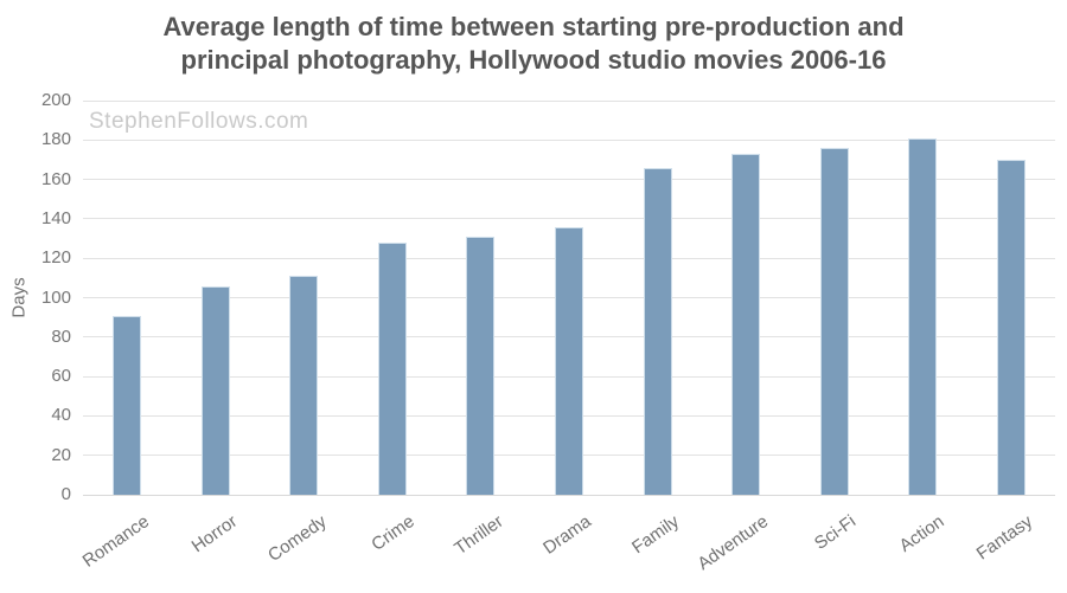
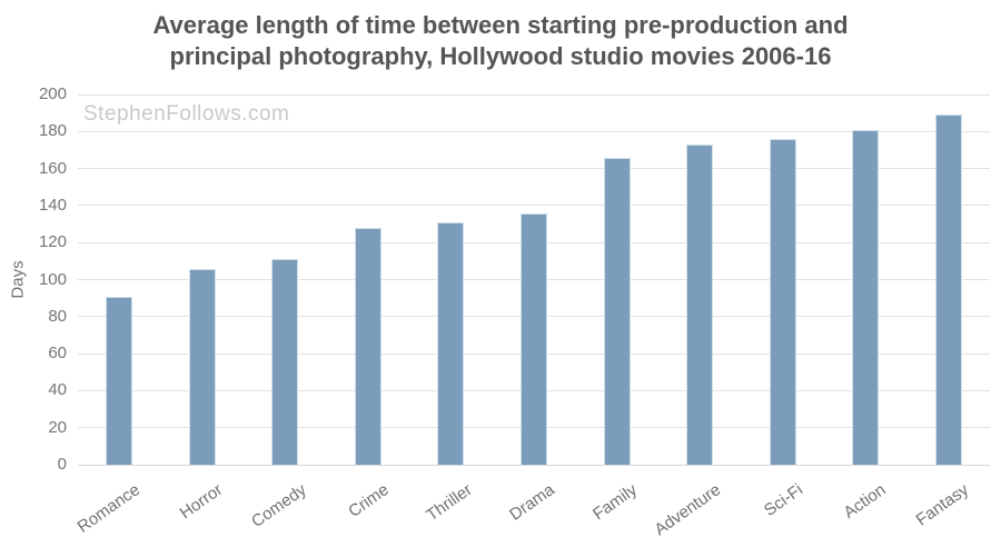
Fantasy: 170 -> 189
